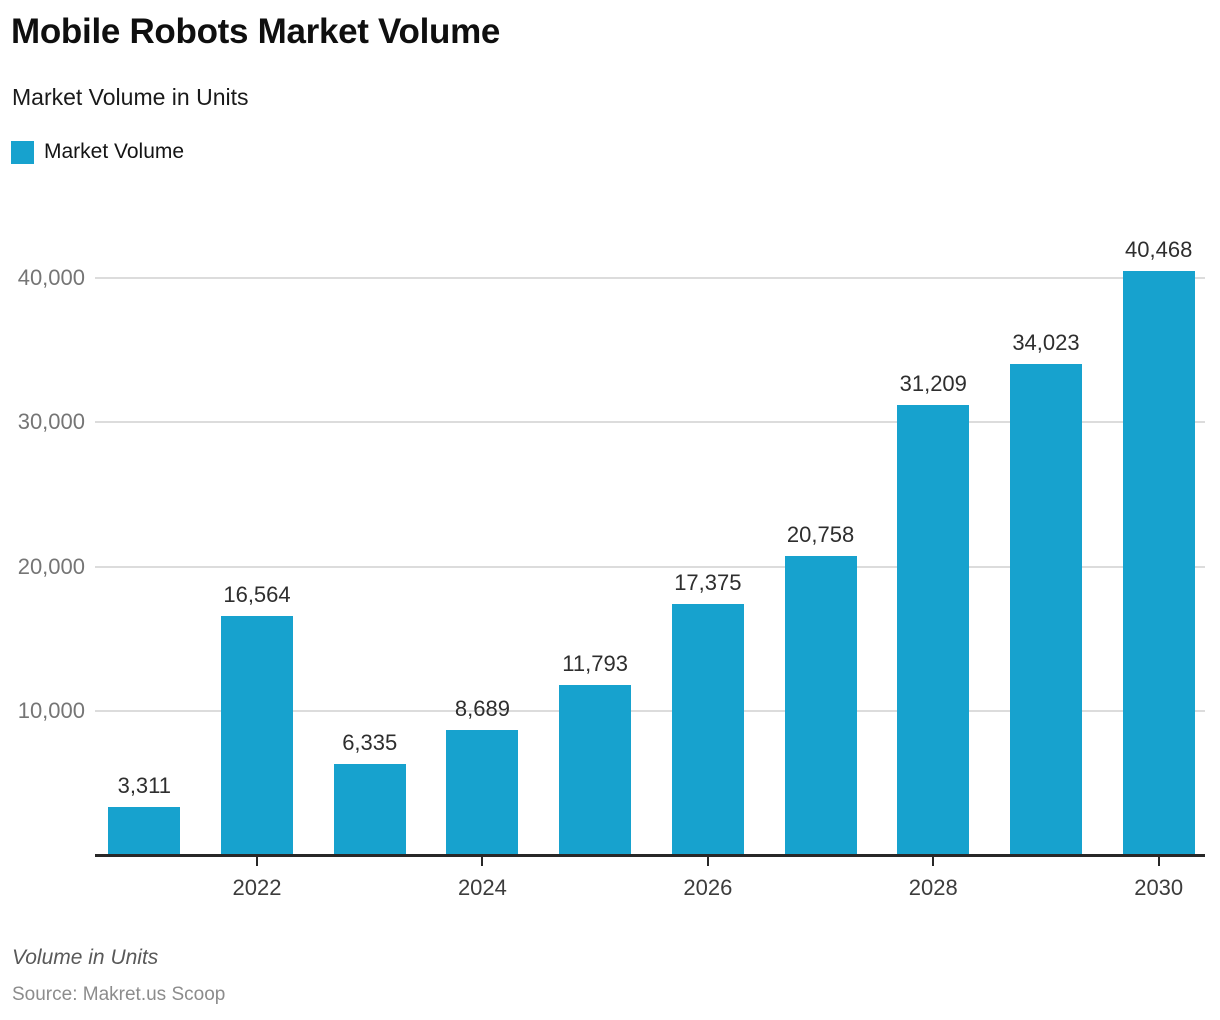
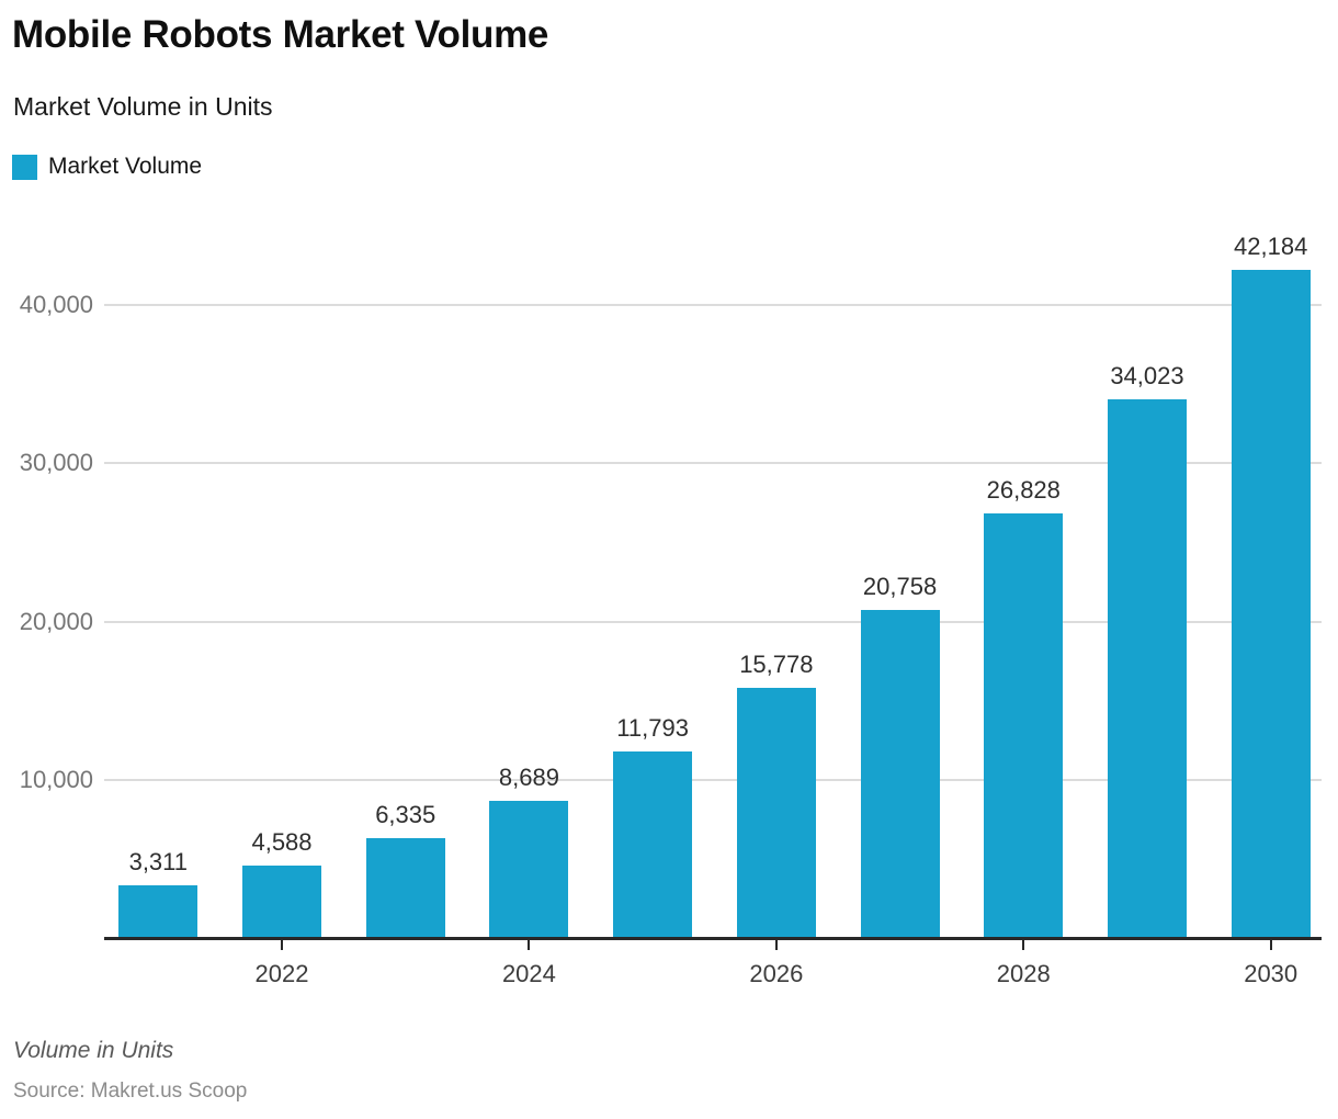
2022: 16,564 -> 4,588
2026: 17,375 -> 15,778
2028: 31,209 -> 26,828
2030: 40,468 -> 42,184
